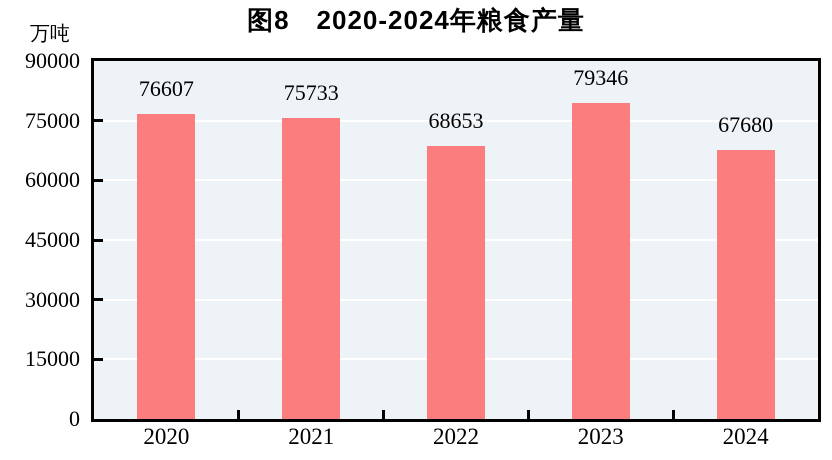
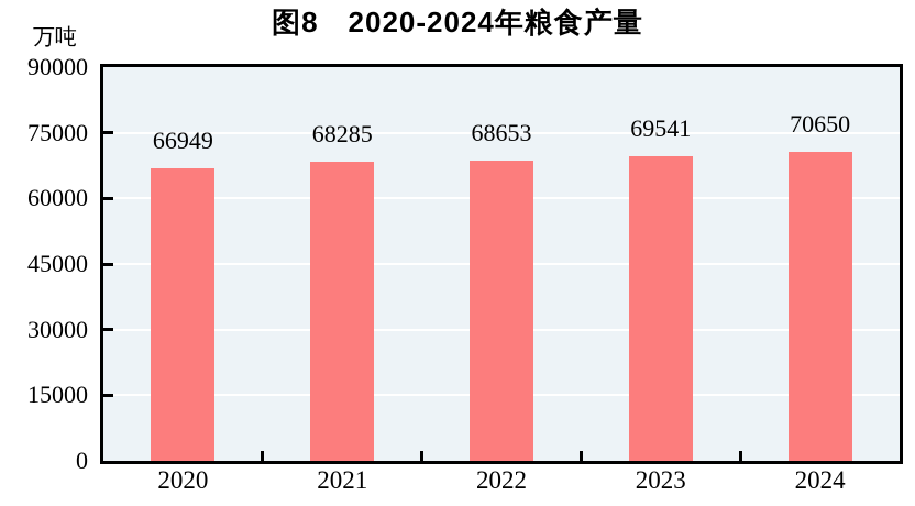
2020: 76607 -> 66949
2021: 75733 -> 68285
2023: 79346 -> 69541
2024: 67680 -> 70650
